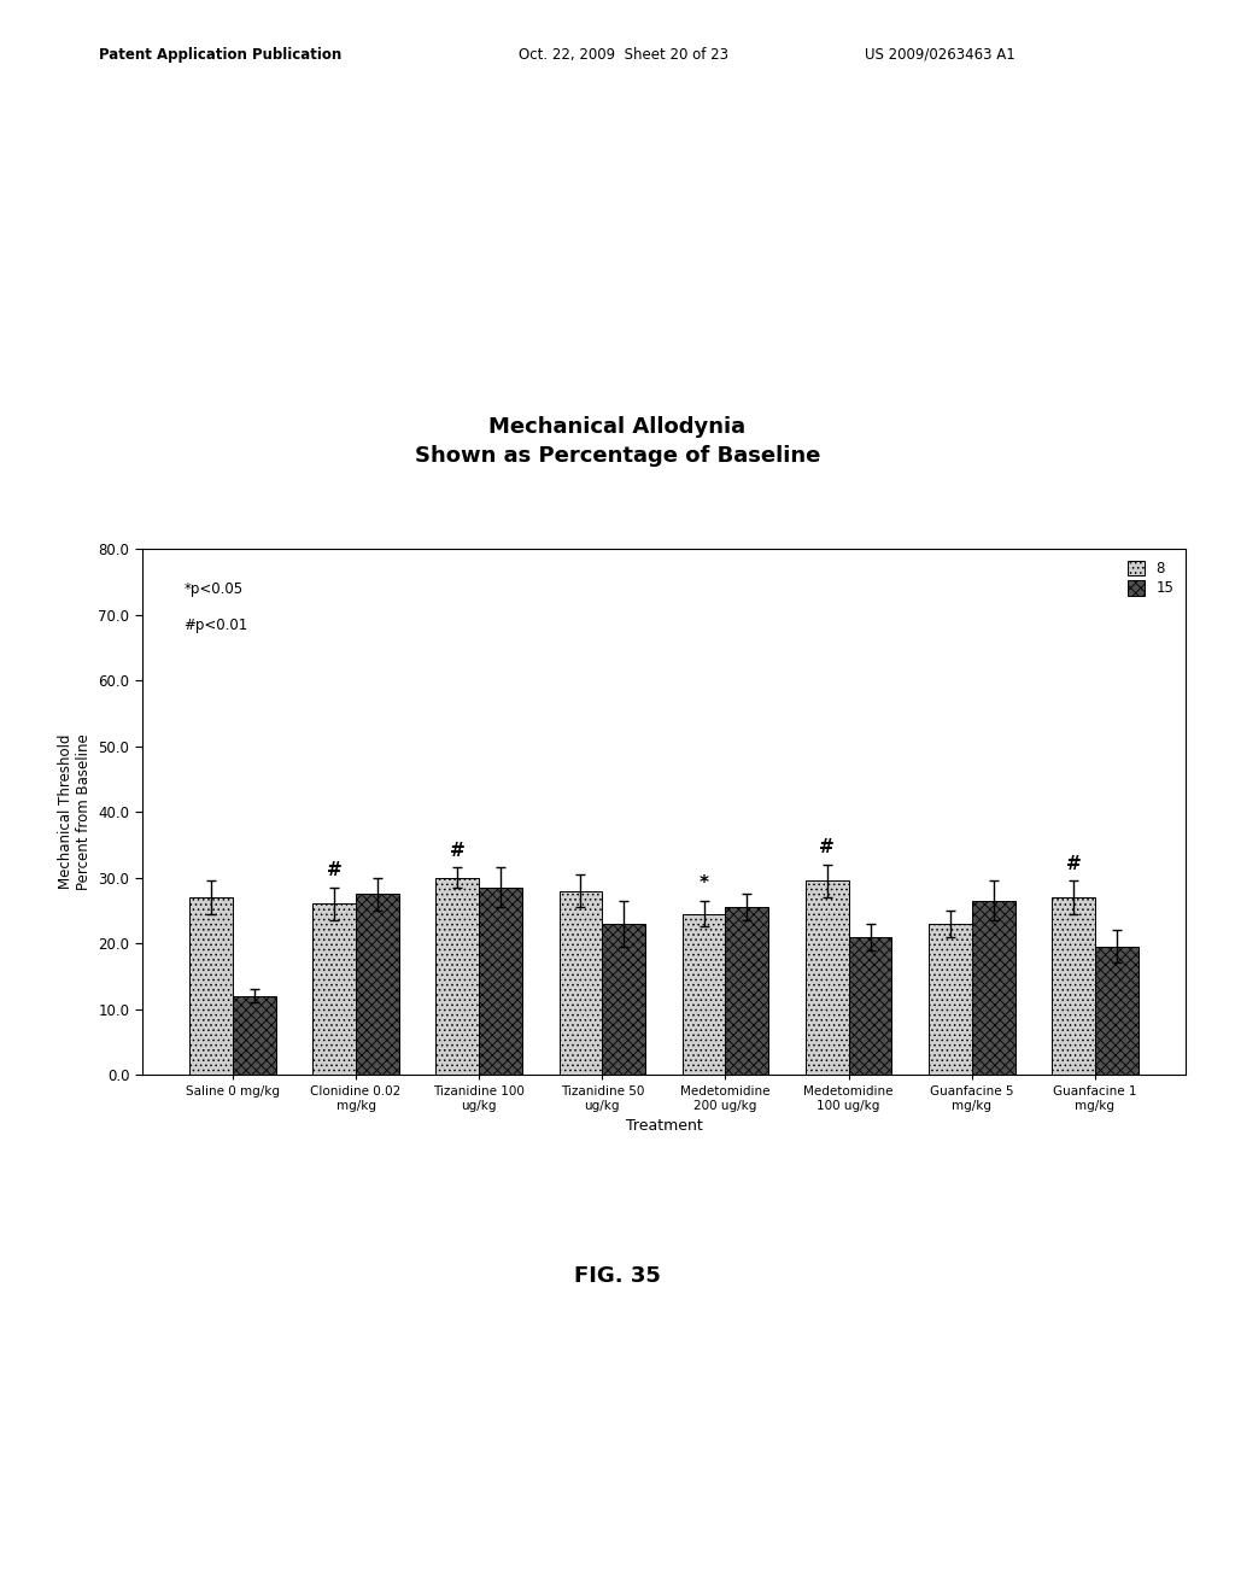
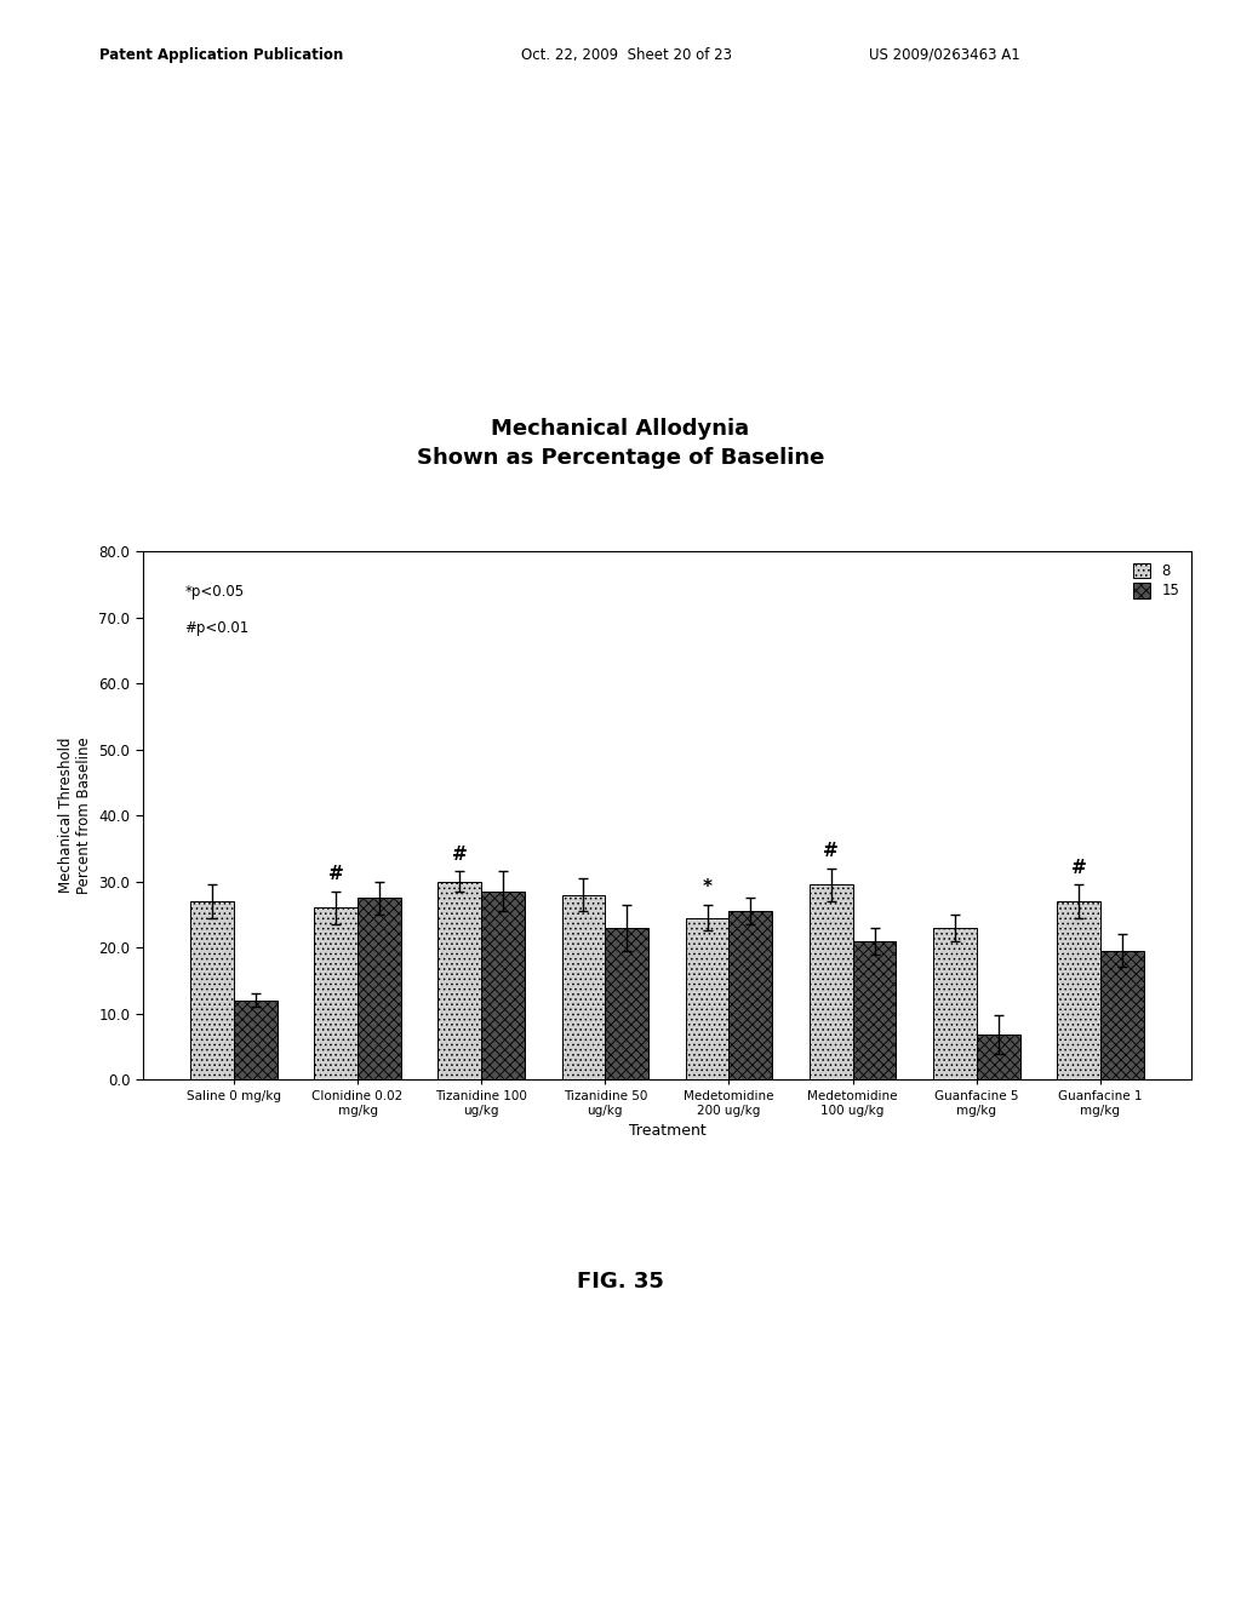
15/Guanfacine 5 mg/kg: 26.5 -> 6.8
